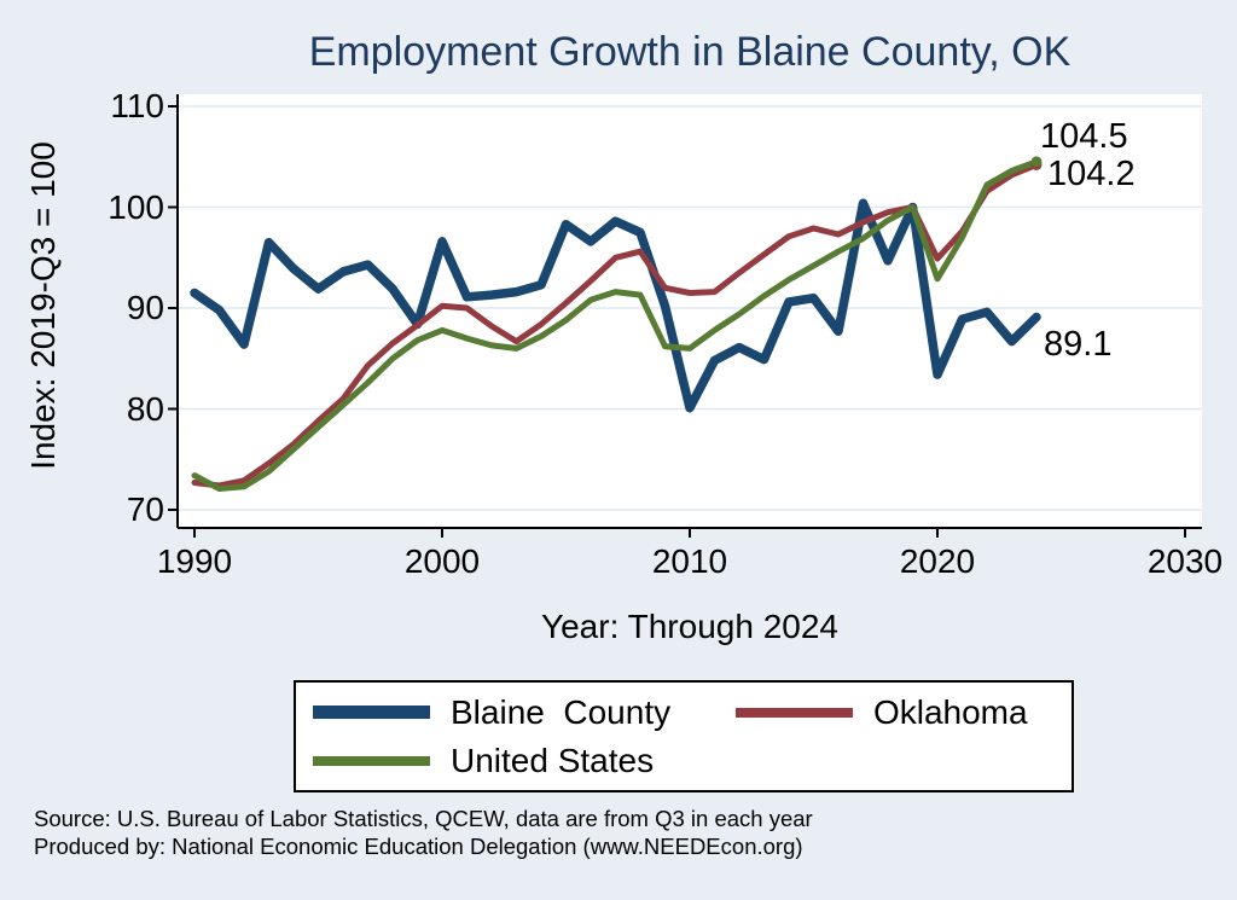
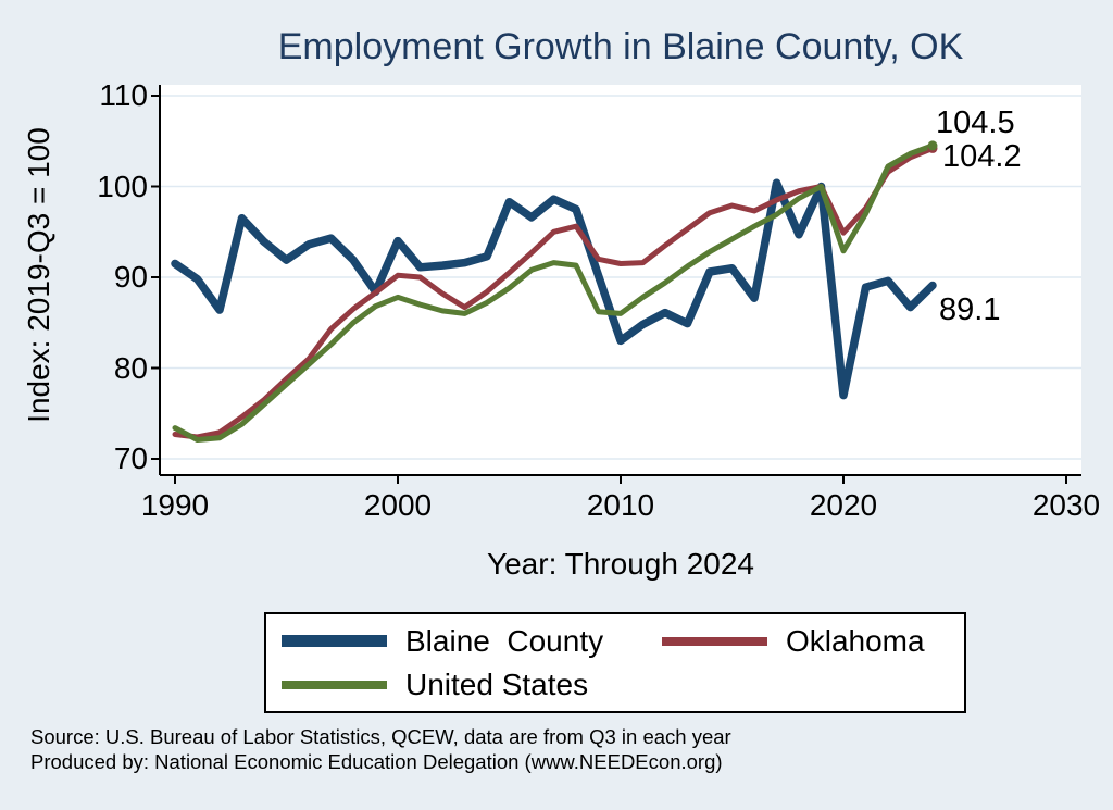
Blaine County/2000: 97 -> 94
Blaine County/2010: 80 -> 83
Blaine County/2020: 83 -> 77
